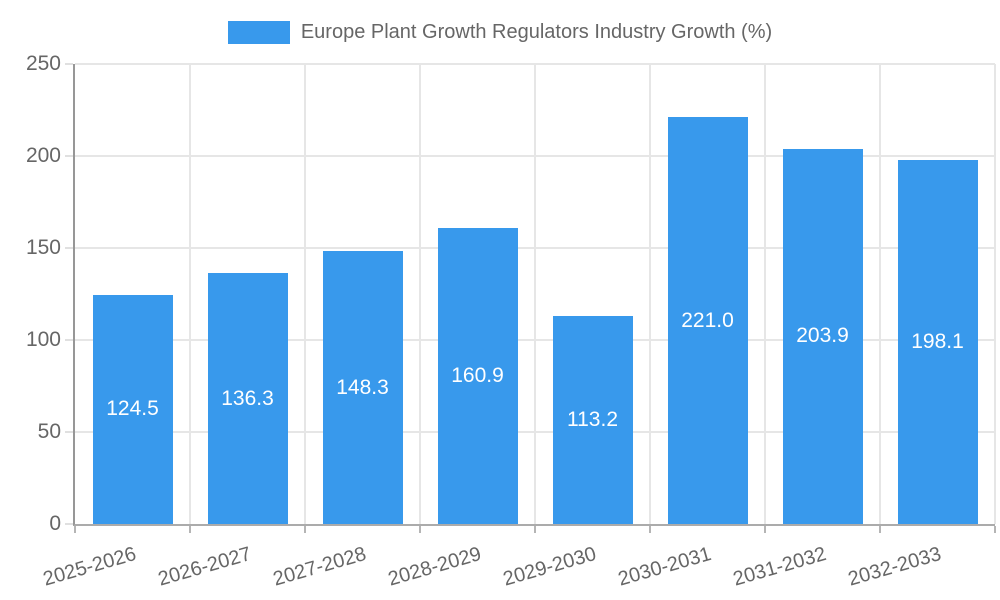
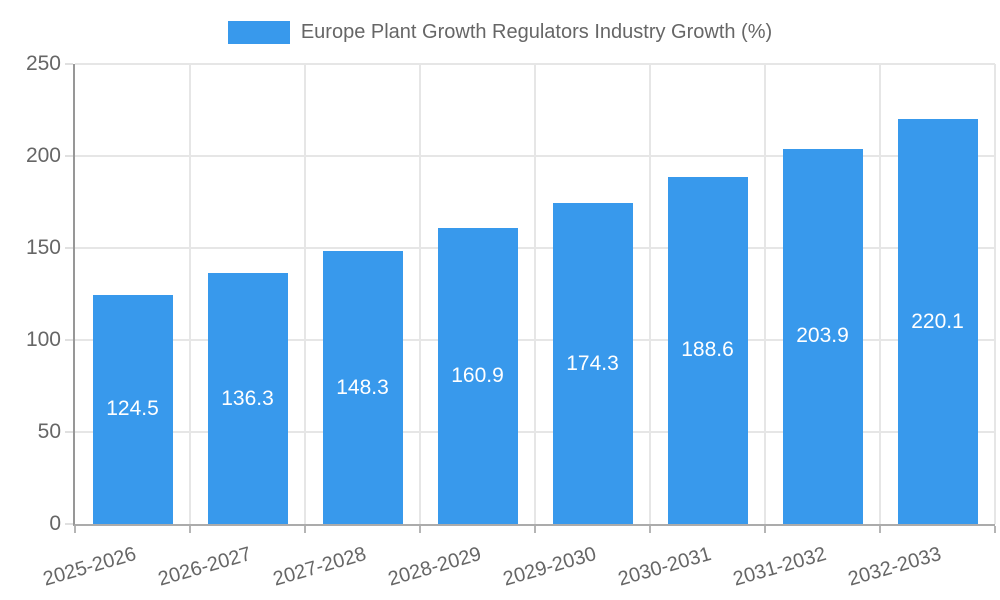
2029-2030: 113.2 -> 174.3
2030-2031: 221.0 -> 188.6
2032-2033: 198.1 -> 220.1
